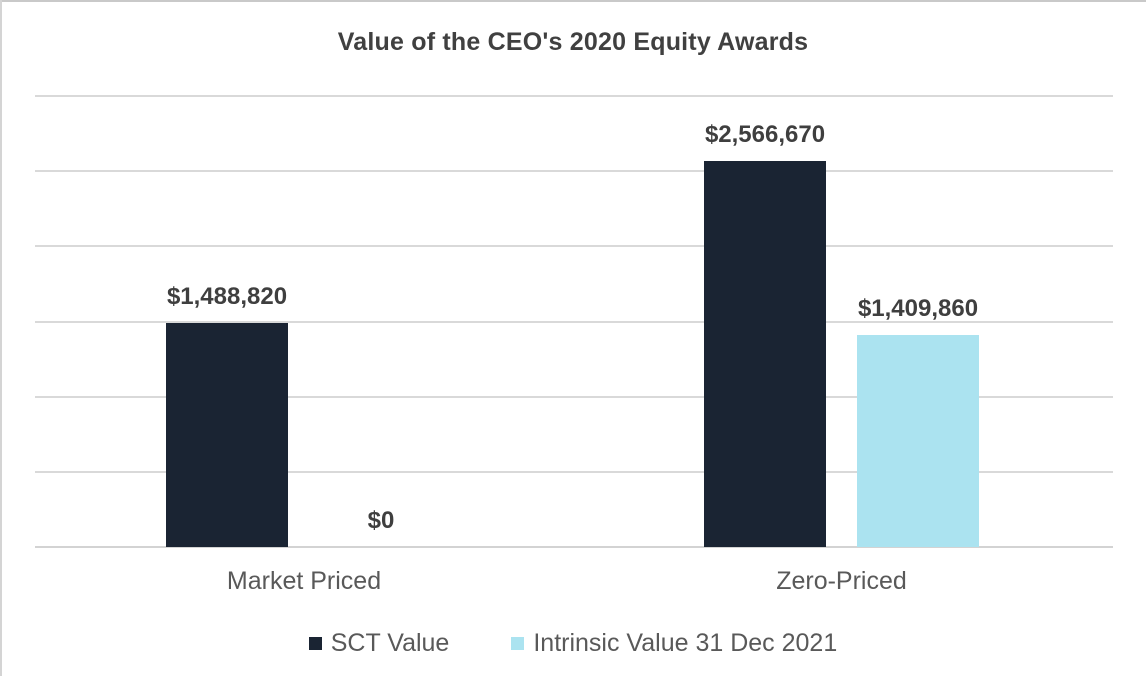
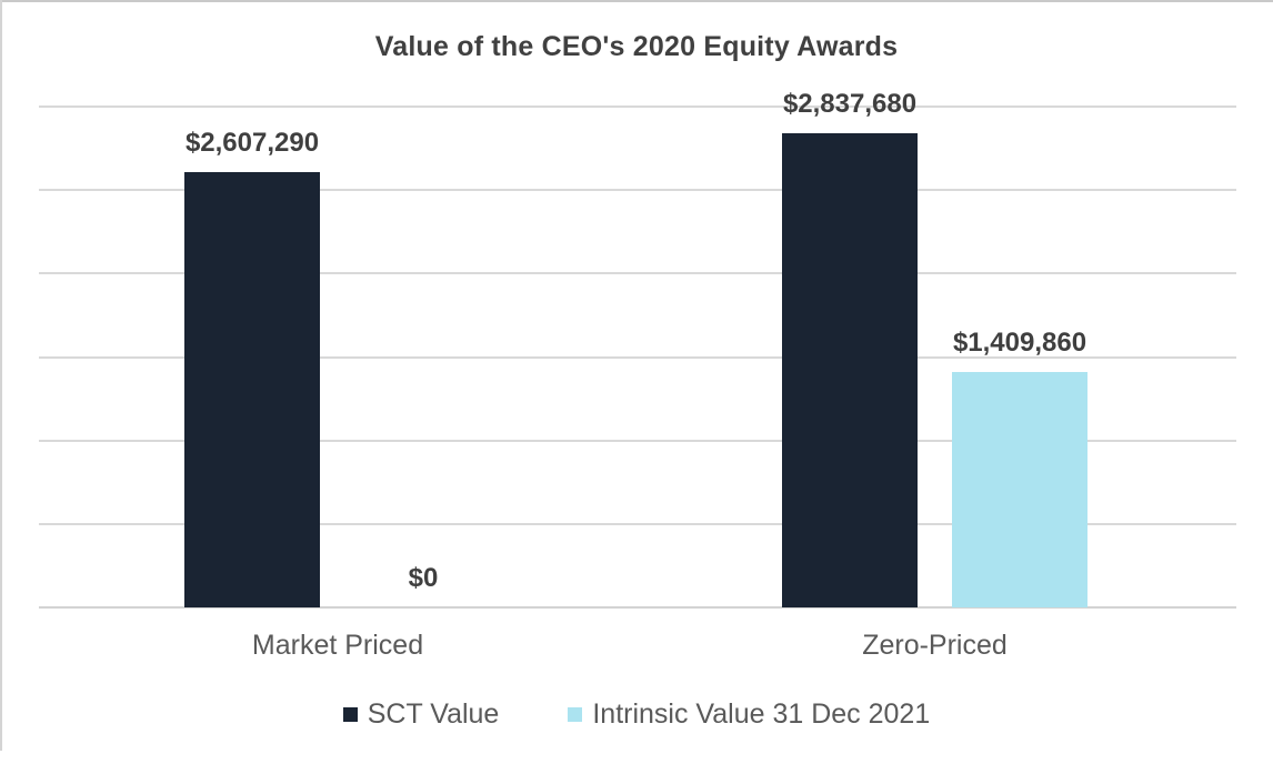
SCT Value/Market Priced: $1,488,820 -> $2,607,290
SCT Value/Zero-Priced: $2,566,670 -> $2,837,680
